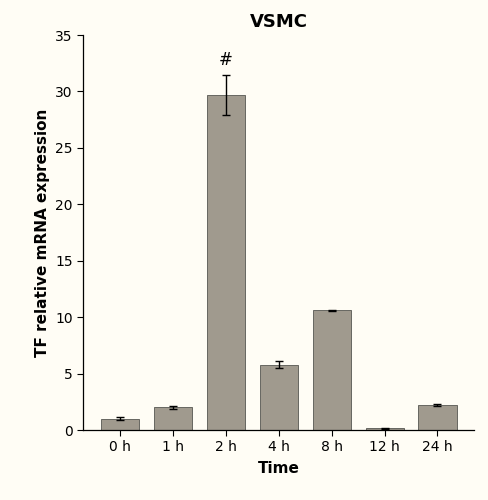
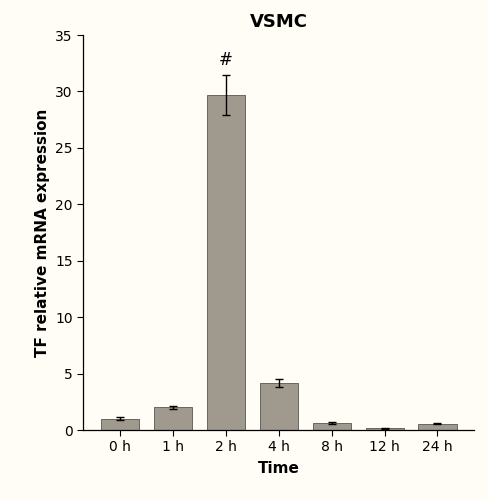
4 h: 5.8 -> 4.2
8 h: 10.6 -> 0.6
24 h: 2.2 -> 0.6
